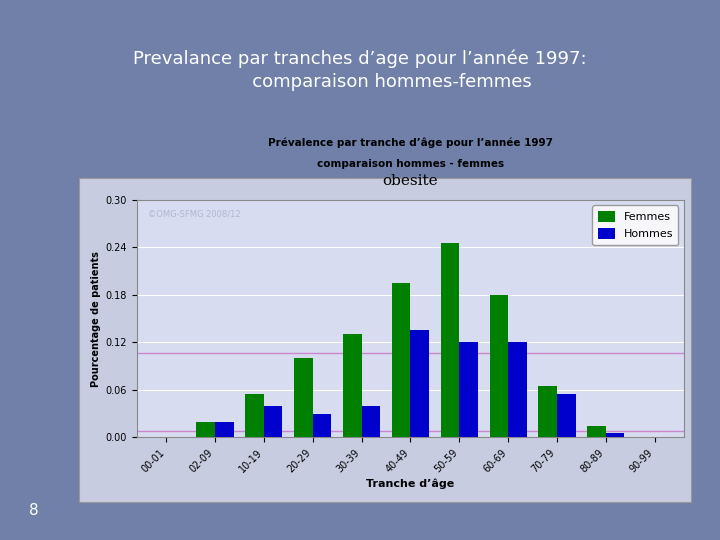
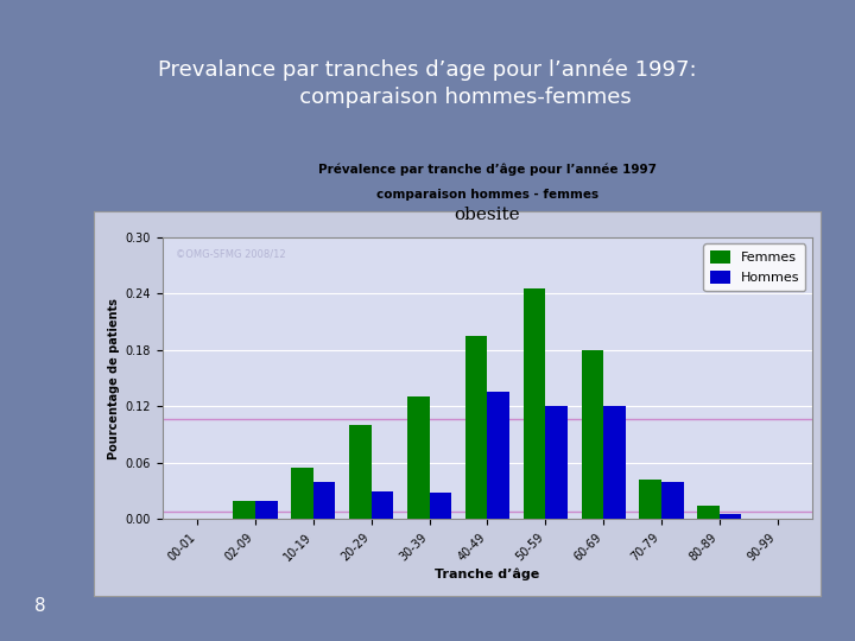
Hommes/30-39: 0.040 -> 0.028
Femmes/70-79: 0.065 -> 0.042
Hommes/70-79: 0.055 -> 0.040
